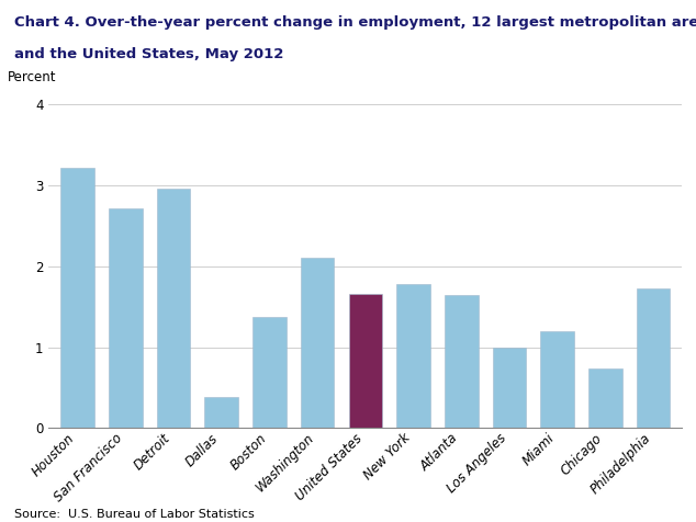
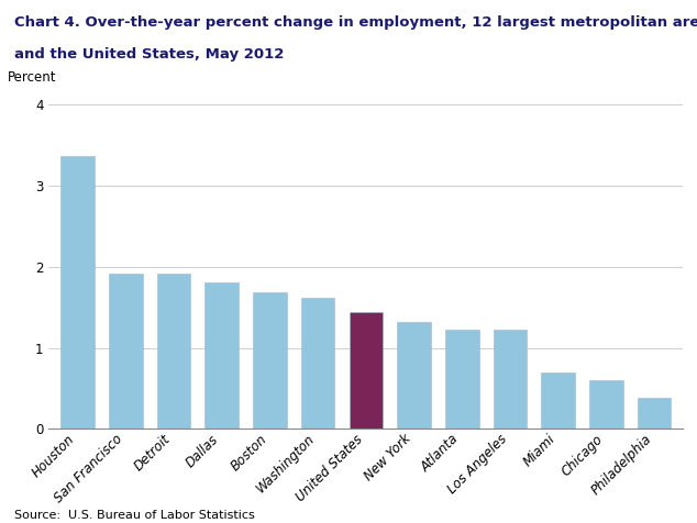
Houston: 3.22 -> 3.37
San Francisco: 2.72 -> 1.91
Detroit: 2.96 -> 1.91
Dallas: 0.38 -> 1.81
Boston: 1.38 -> 1.68
Washington: 2.10 -> 1.62
United States: 1.66 -> 1.44
New York: 1.78 -> 1.32
Atlanta: 1.64 -> 1.22
Los Angeles: 1.00 -> 1.22
Miami: 1.20 -> 0.69
Chicago: 0.74 -> 0.60
Philadelphia: 1.72 -> 0.38
